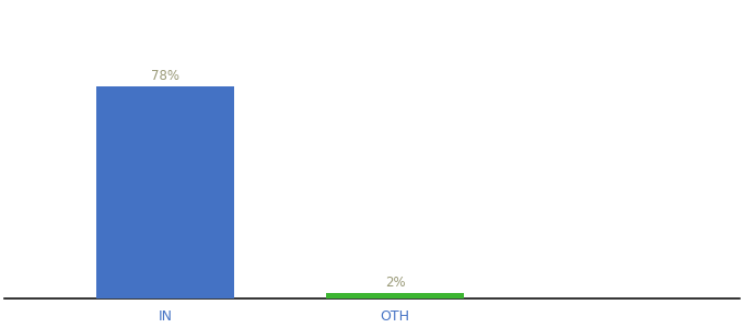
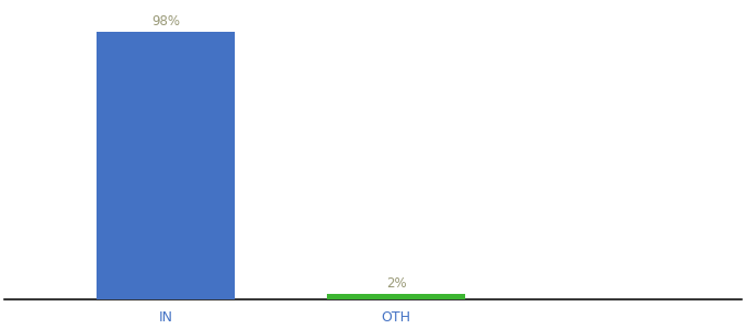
IN: 78% -> 98%
